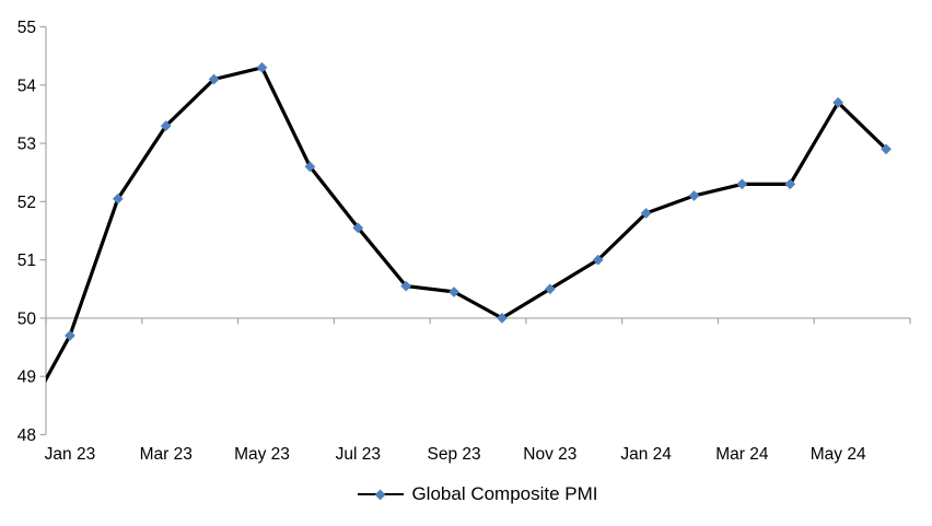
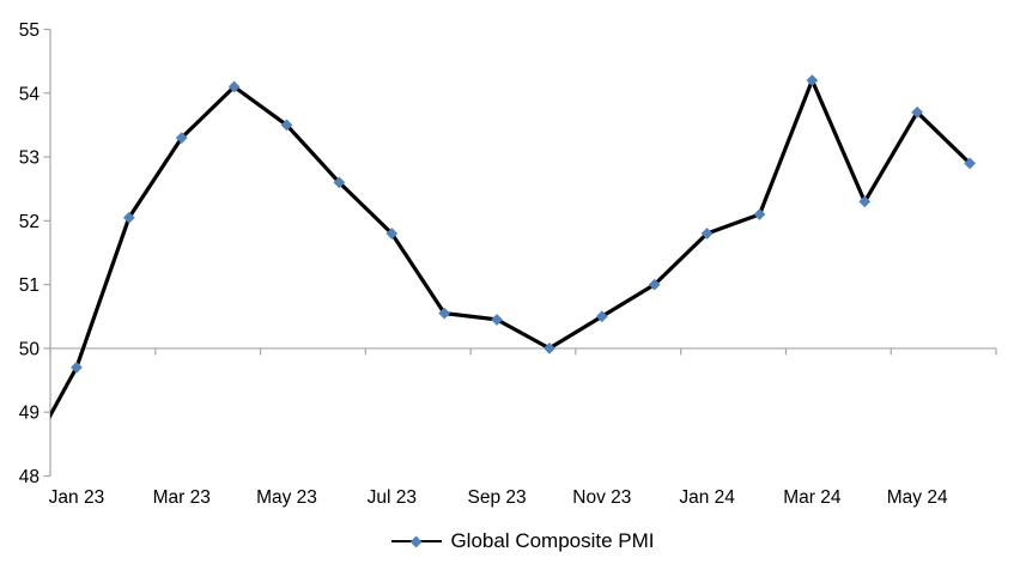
May 23: 54.3 -> 53.5
Jul 23: 51.5 -> 51.8
Mar 24: 52.3 -> 54.2
